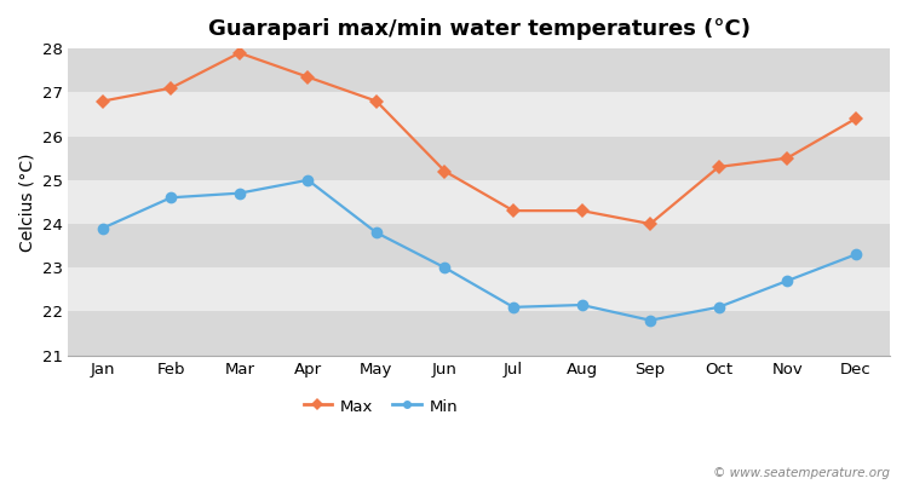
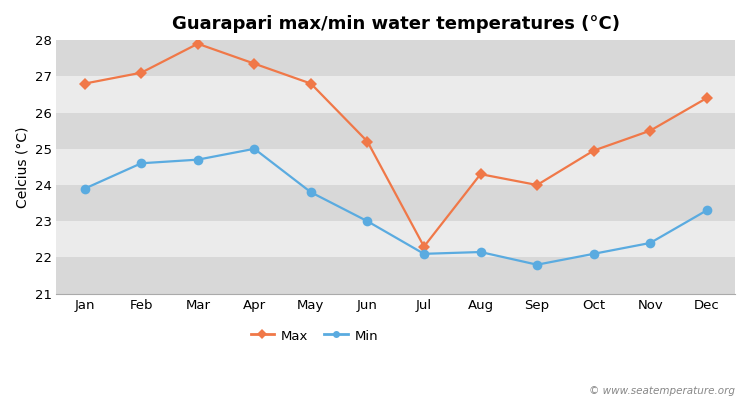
Max/Jul: 24.30 -> 22.30
Max/Oct: 25.30 -> 24.95
Min/Nov: 22.70 -> 22.40
